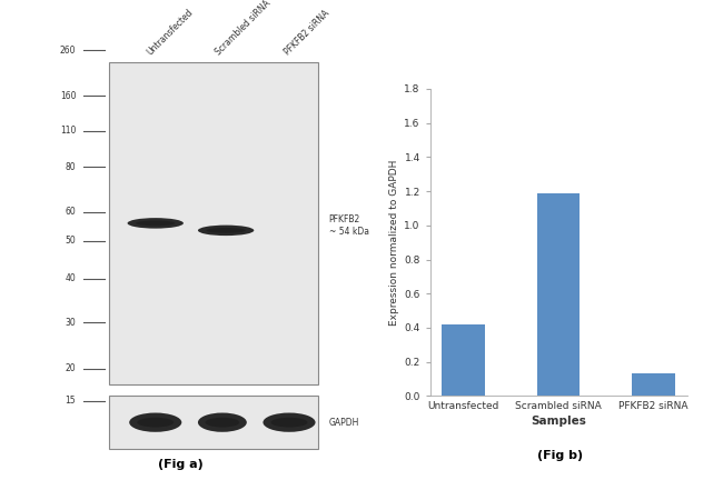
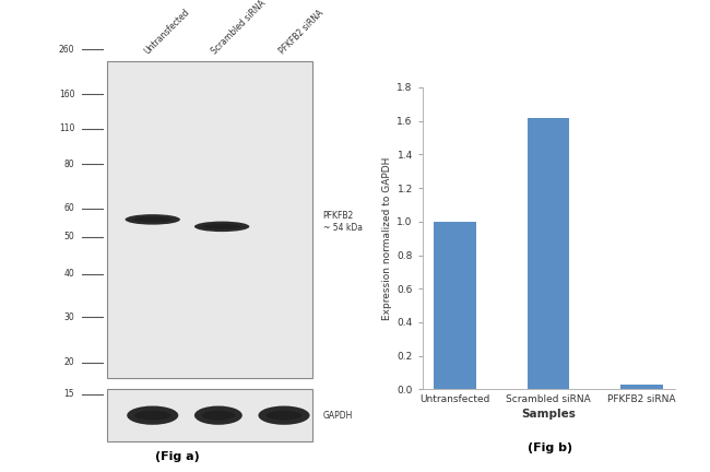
Untransfected: 0.42 -> 1.00
Scrambled siRNA: 1.19 -> 1.62
PFKFB2 siRNA: 0.13 -> 0.03
